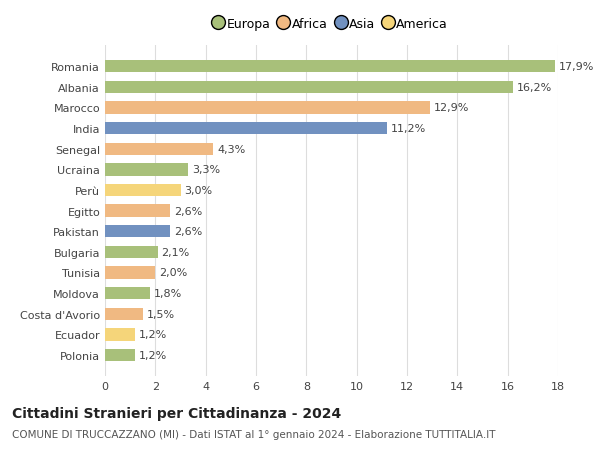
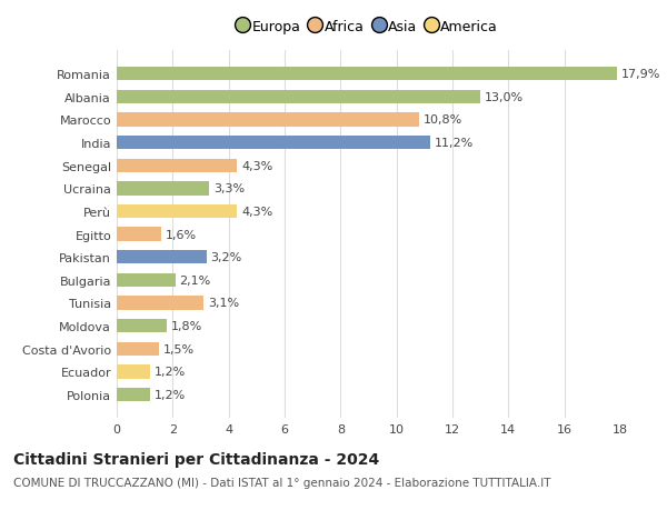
Albania: 16,2% -> 13,0%
Marocco: 12,9% -> 10,8%
Perù: 3,0% -> 4,3%
Egitto: 2,6% -> 1,6%
Pakistan: 2,6% -> 3,2%
Tunisia: 2,0% -> 3,1%
